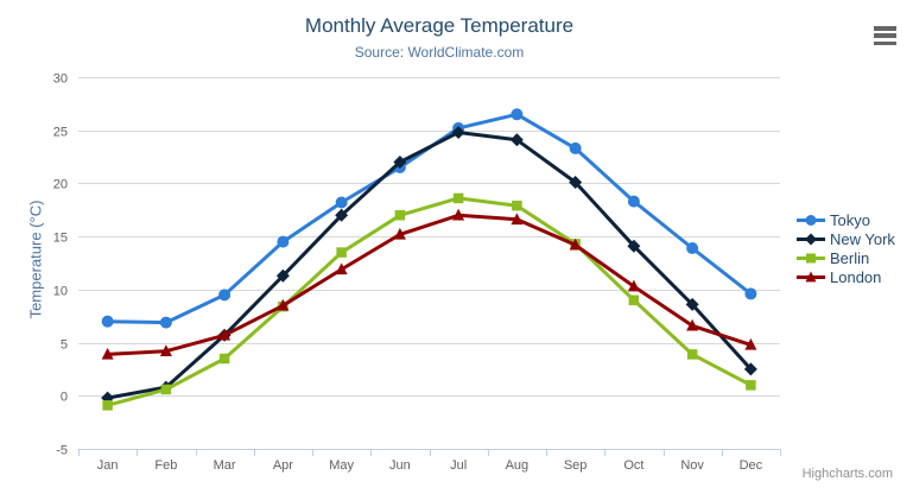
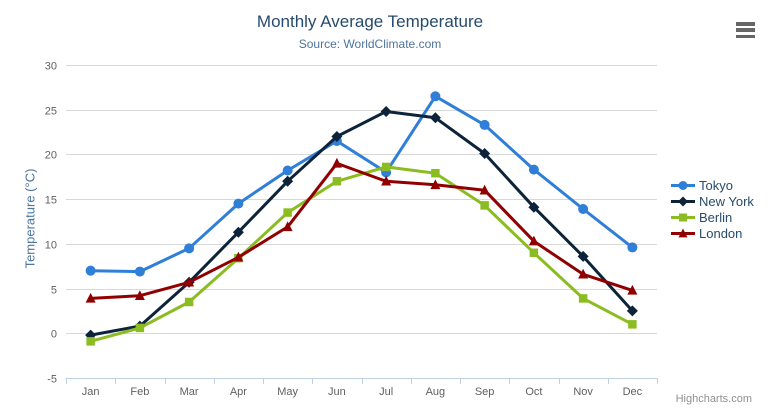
London/Jun: 15 -> 19
Tokyo/Jul: 25 -> 18
London/Sep: 14 -> 16
